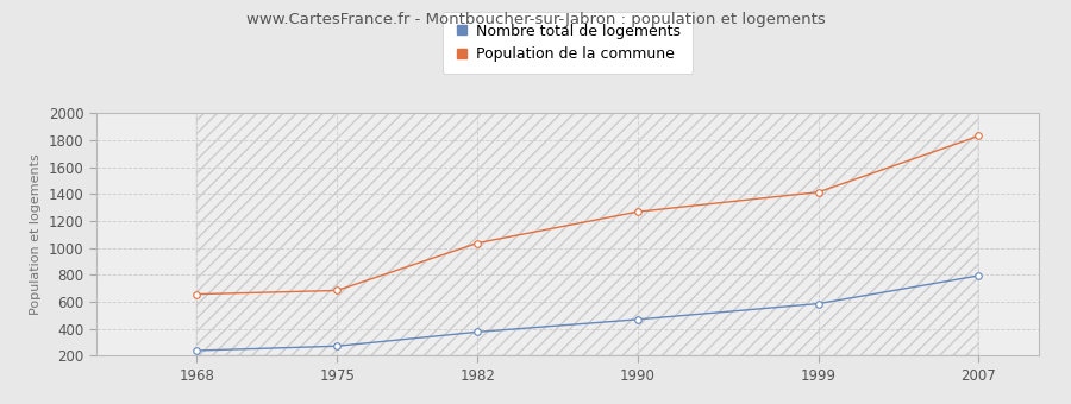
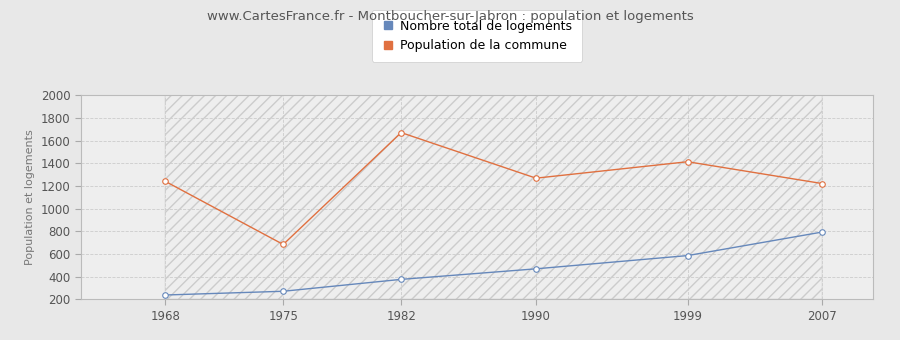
Population de la commune/1968: 660 -> 1240
Population de la commune/1982: 1040 -> 1670
Population de la commune/2007: 1830 -> 1220
